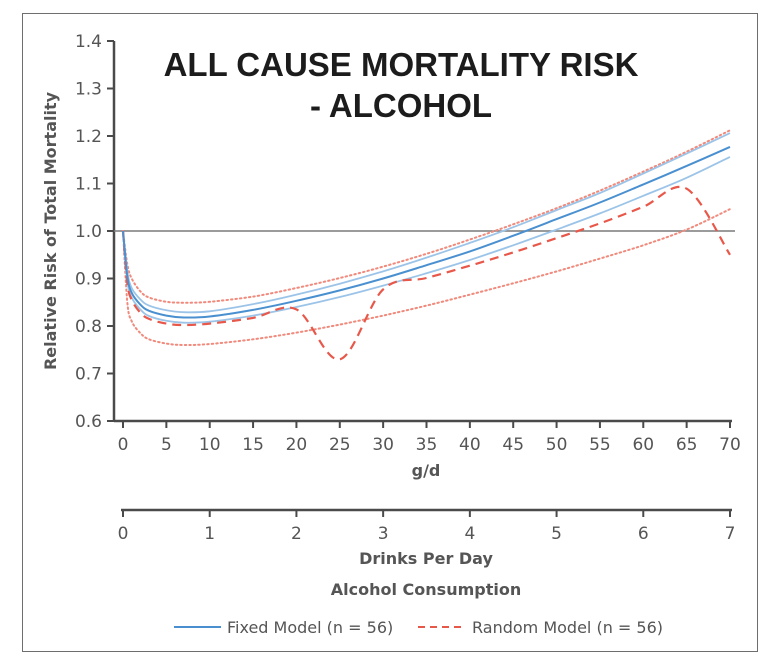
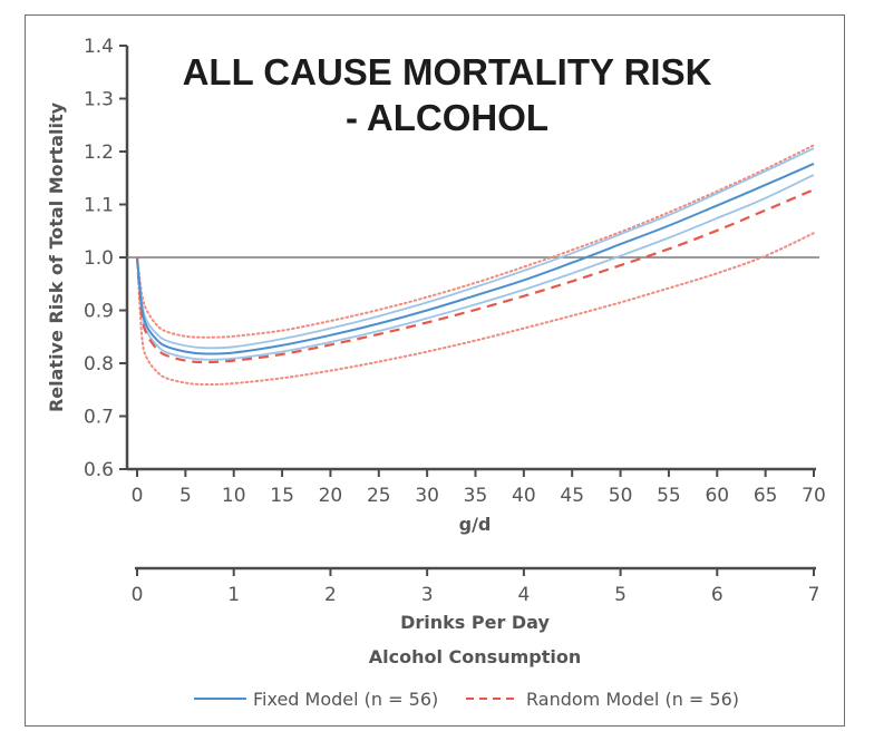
Random Model (n = 56)/25: 0.73 -> 0.85
Random Model (n = 56)/70: 0.95 -> 1.13
